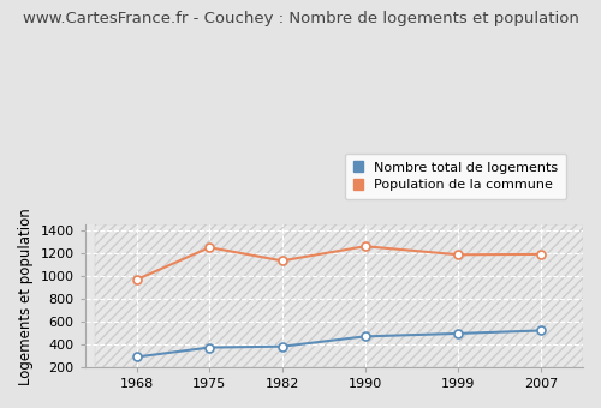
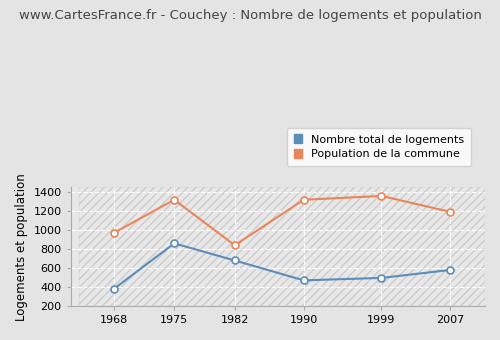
Nombre total de logements/1968: 290 -> 380
Nombre total de logements/1975: 370 -> 860
Population de la commune/1975: 1250 -> 1320
Nombre total de logements/1982: 380 -> 680
Population de la commune/1982: 1140 -> 840
Population de la commune/1990: 1260 -> 1320
Population de la commune/1999: 1190 -> 1360
Nombre total de logements/2007: 520 -> 580
